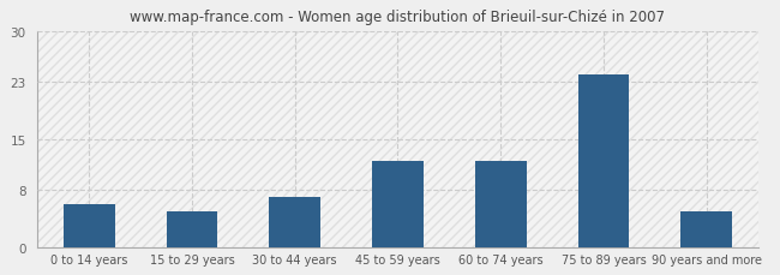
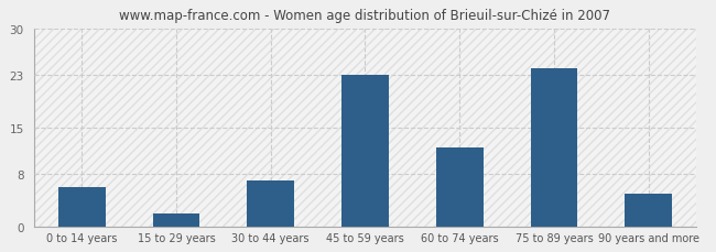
15 to 29 years: 5 -> 2
45 to 59 years: 12 -> 23
